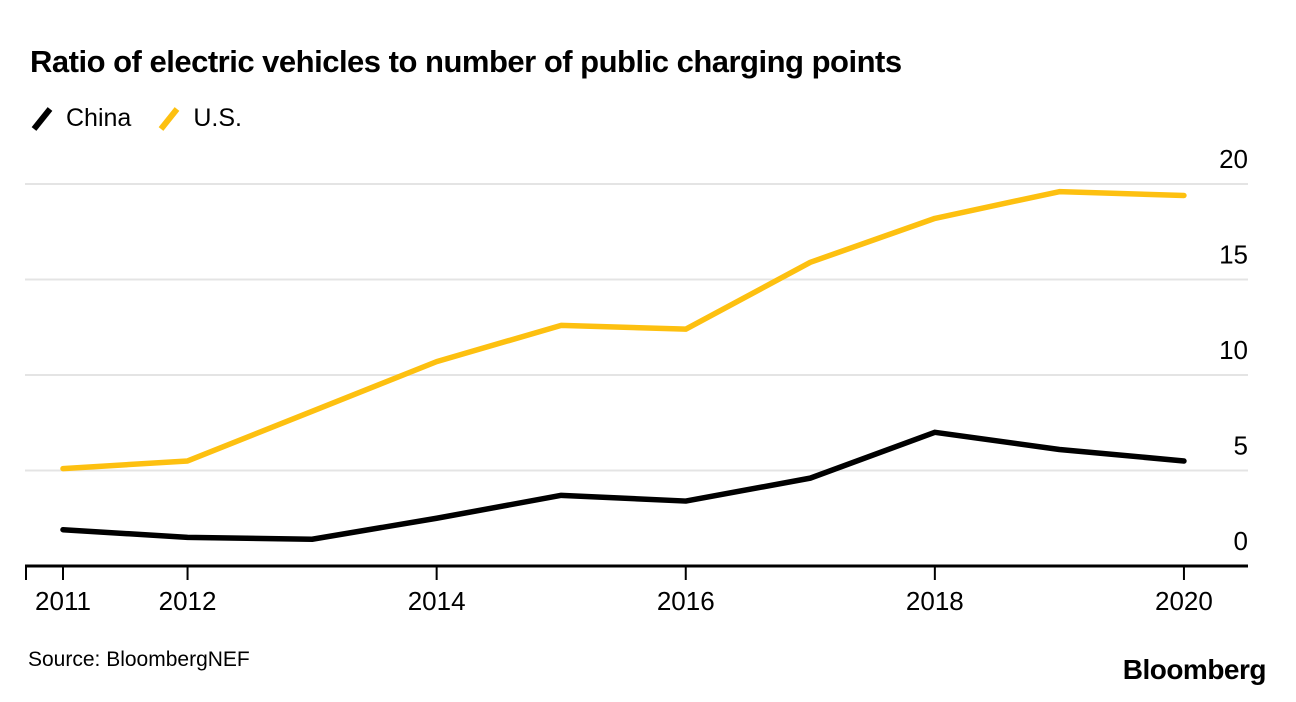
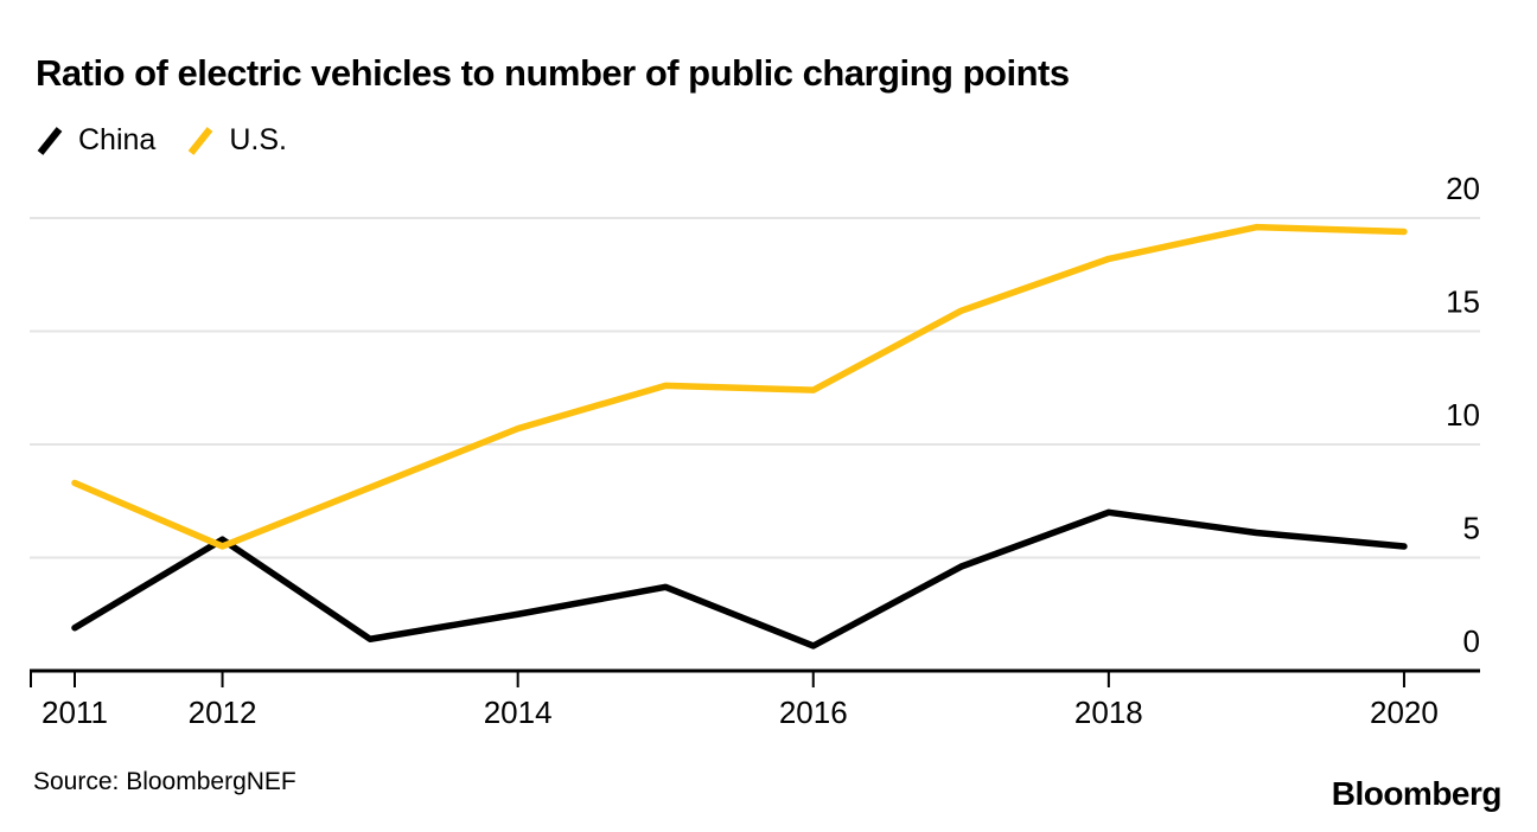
U.S./2011: 5.1 -> 8.3
China/2012: 1.5 -> 5.8
China/2016: 3.4 -> 1.1
